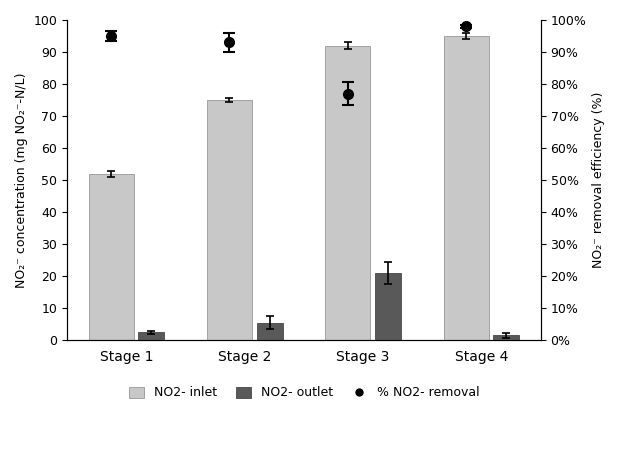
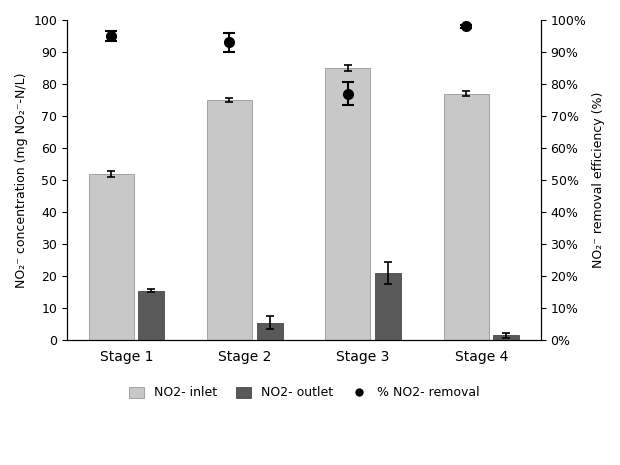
NO2- outlet/Stage 1: 2.5 -> 15.5
NO2- inlet/Stage 3: 92 -> 85
NO2- inlet/Stage 4: 95 -> 77
